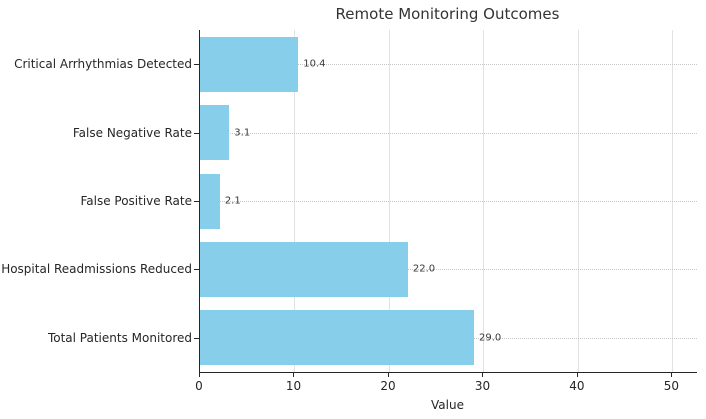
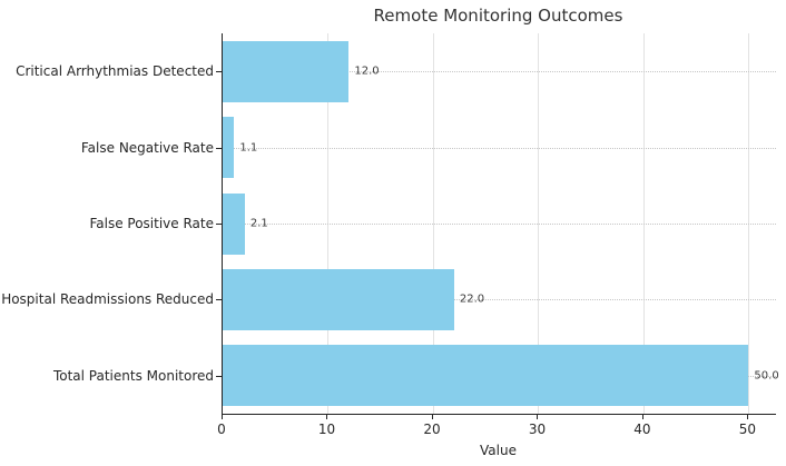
Critical Arrhythmias Detected: 10.4 -> 12.0
False Negative Rate: 3.1 -> 1.1
Total Patients Monitored: 29.0 -> 50.0
